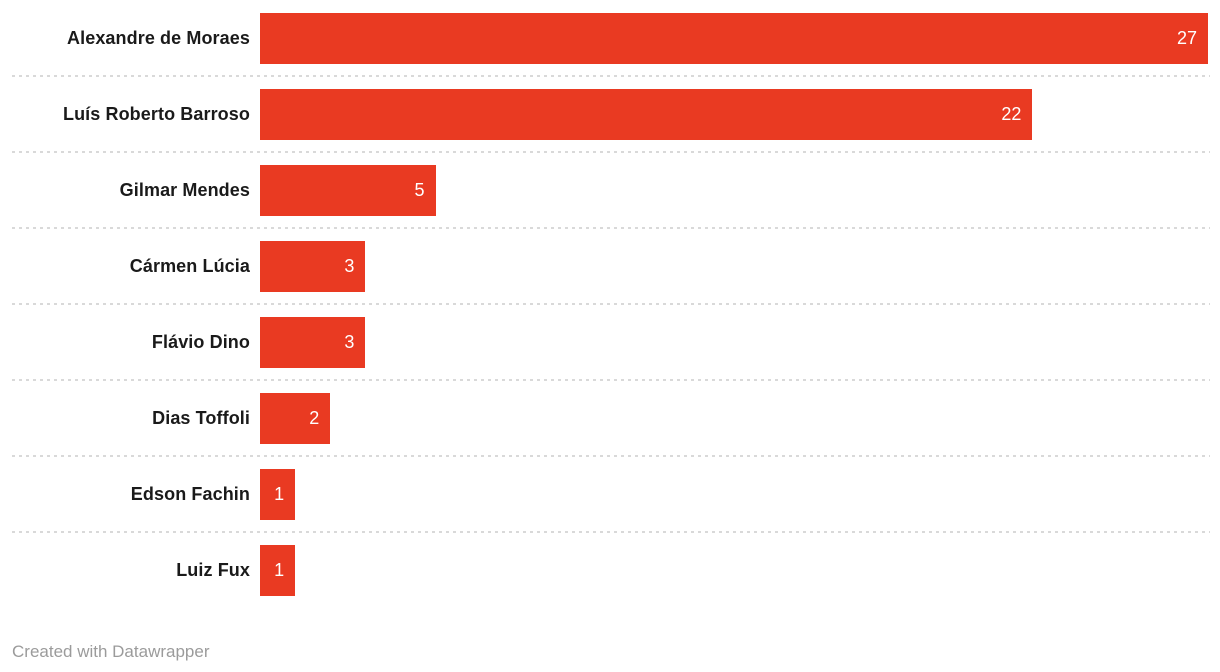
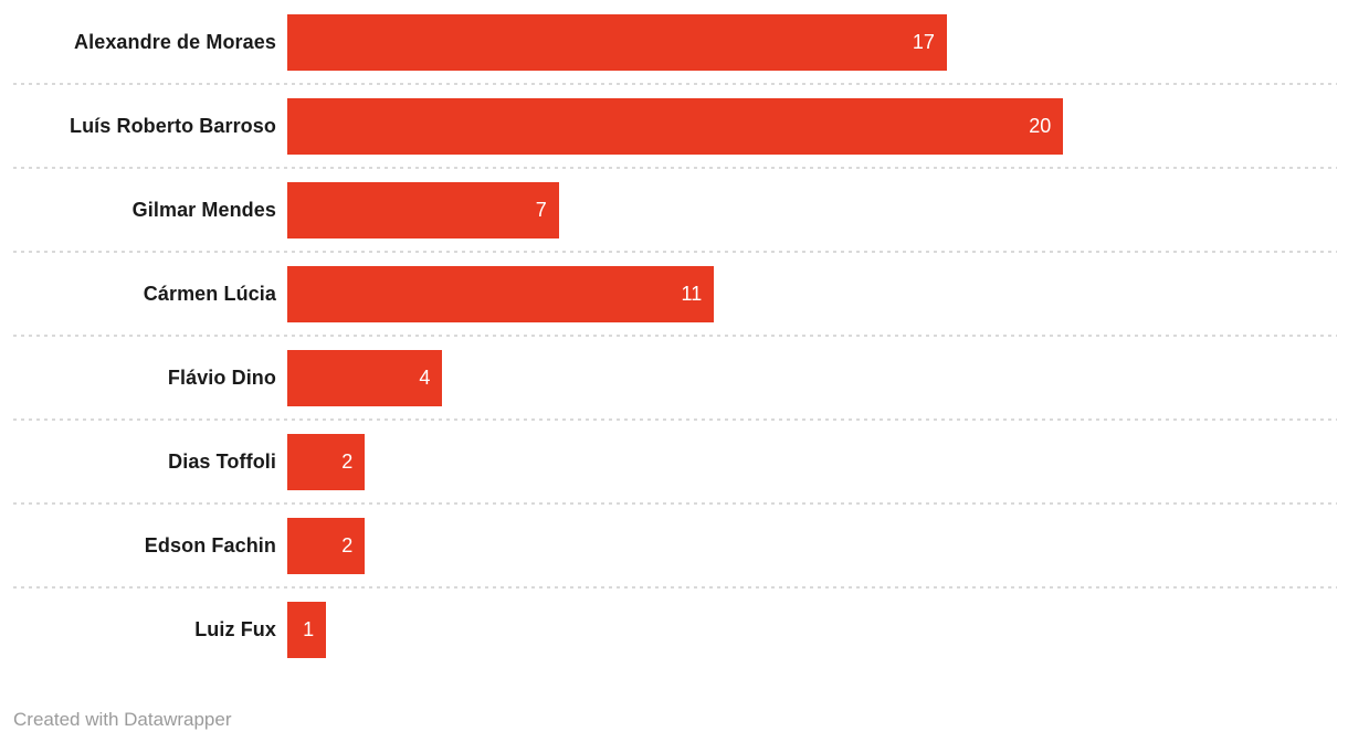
Alexandre de Moraes: 27 -> 17
Luís Roberto Barroso: 22 -> 20
Gilmar Mendes: 5 -> 7
Cármen Lúcia: 3 -> 11
Flávio Dino: 3 -> 4
Edson Fachin: 1 -> 2
